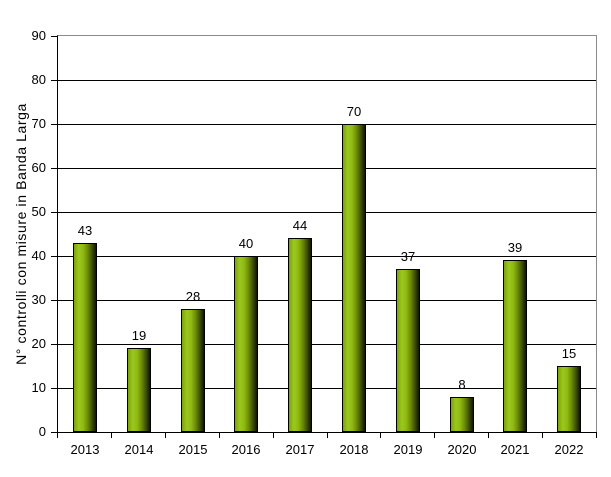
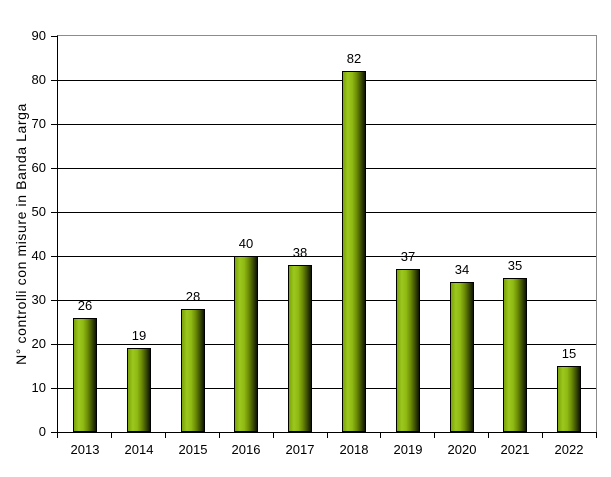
2013: 43 -> 26
2017: 44 -> 38
2018: 70 -> 82
2020: 8 -> 34
2021: 39 -> 35
